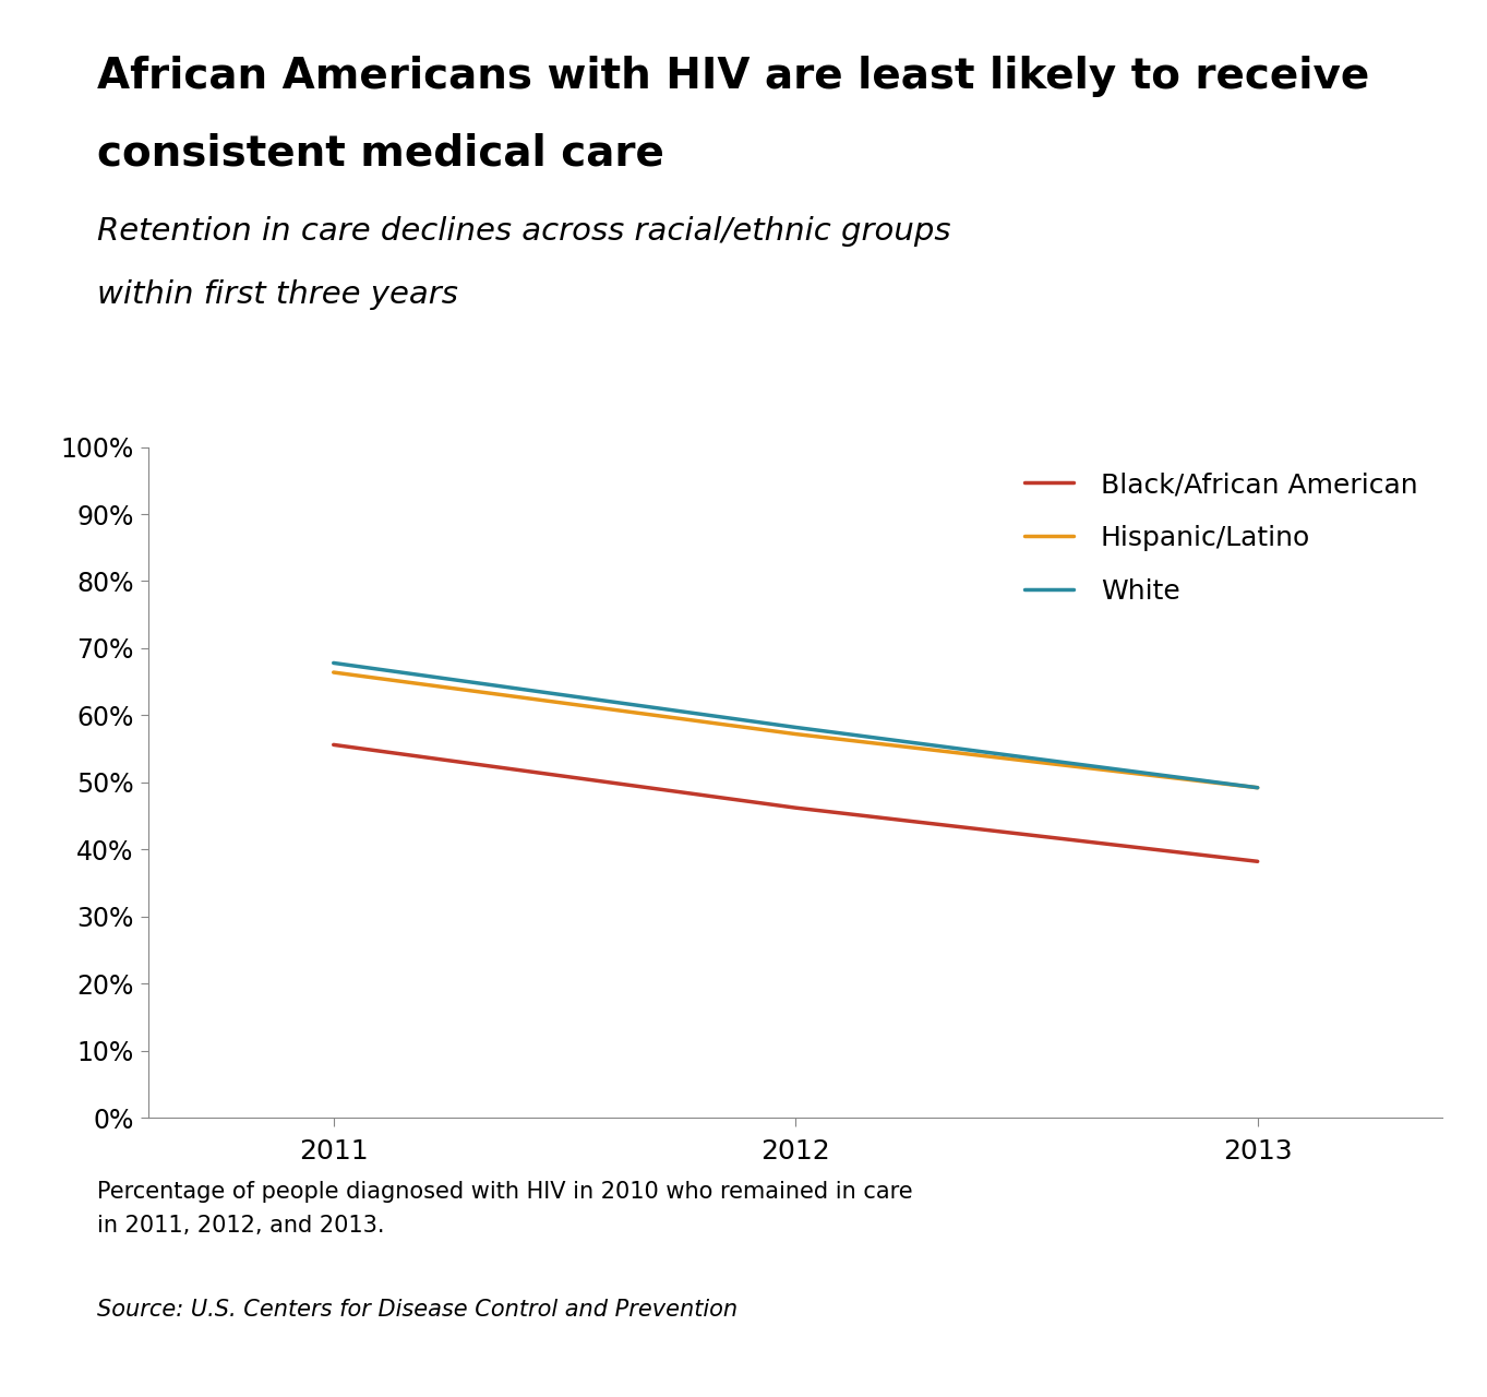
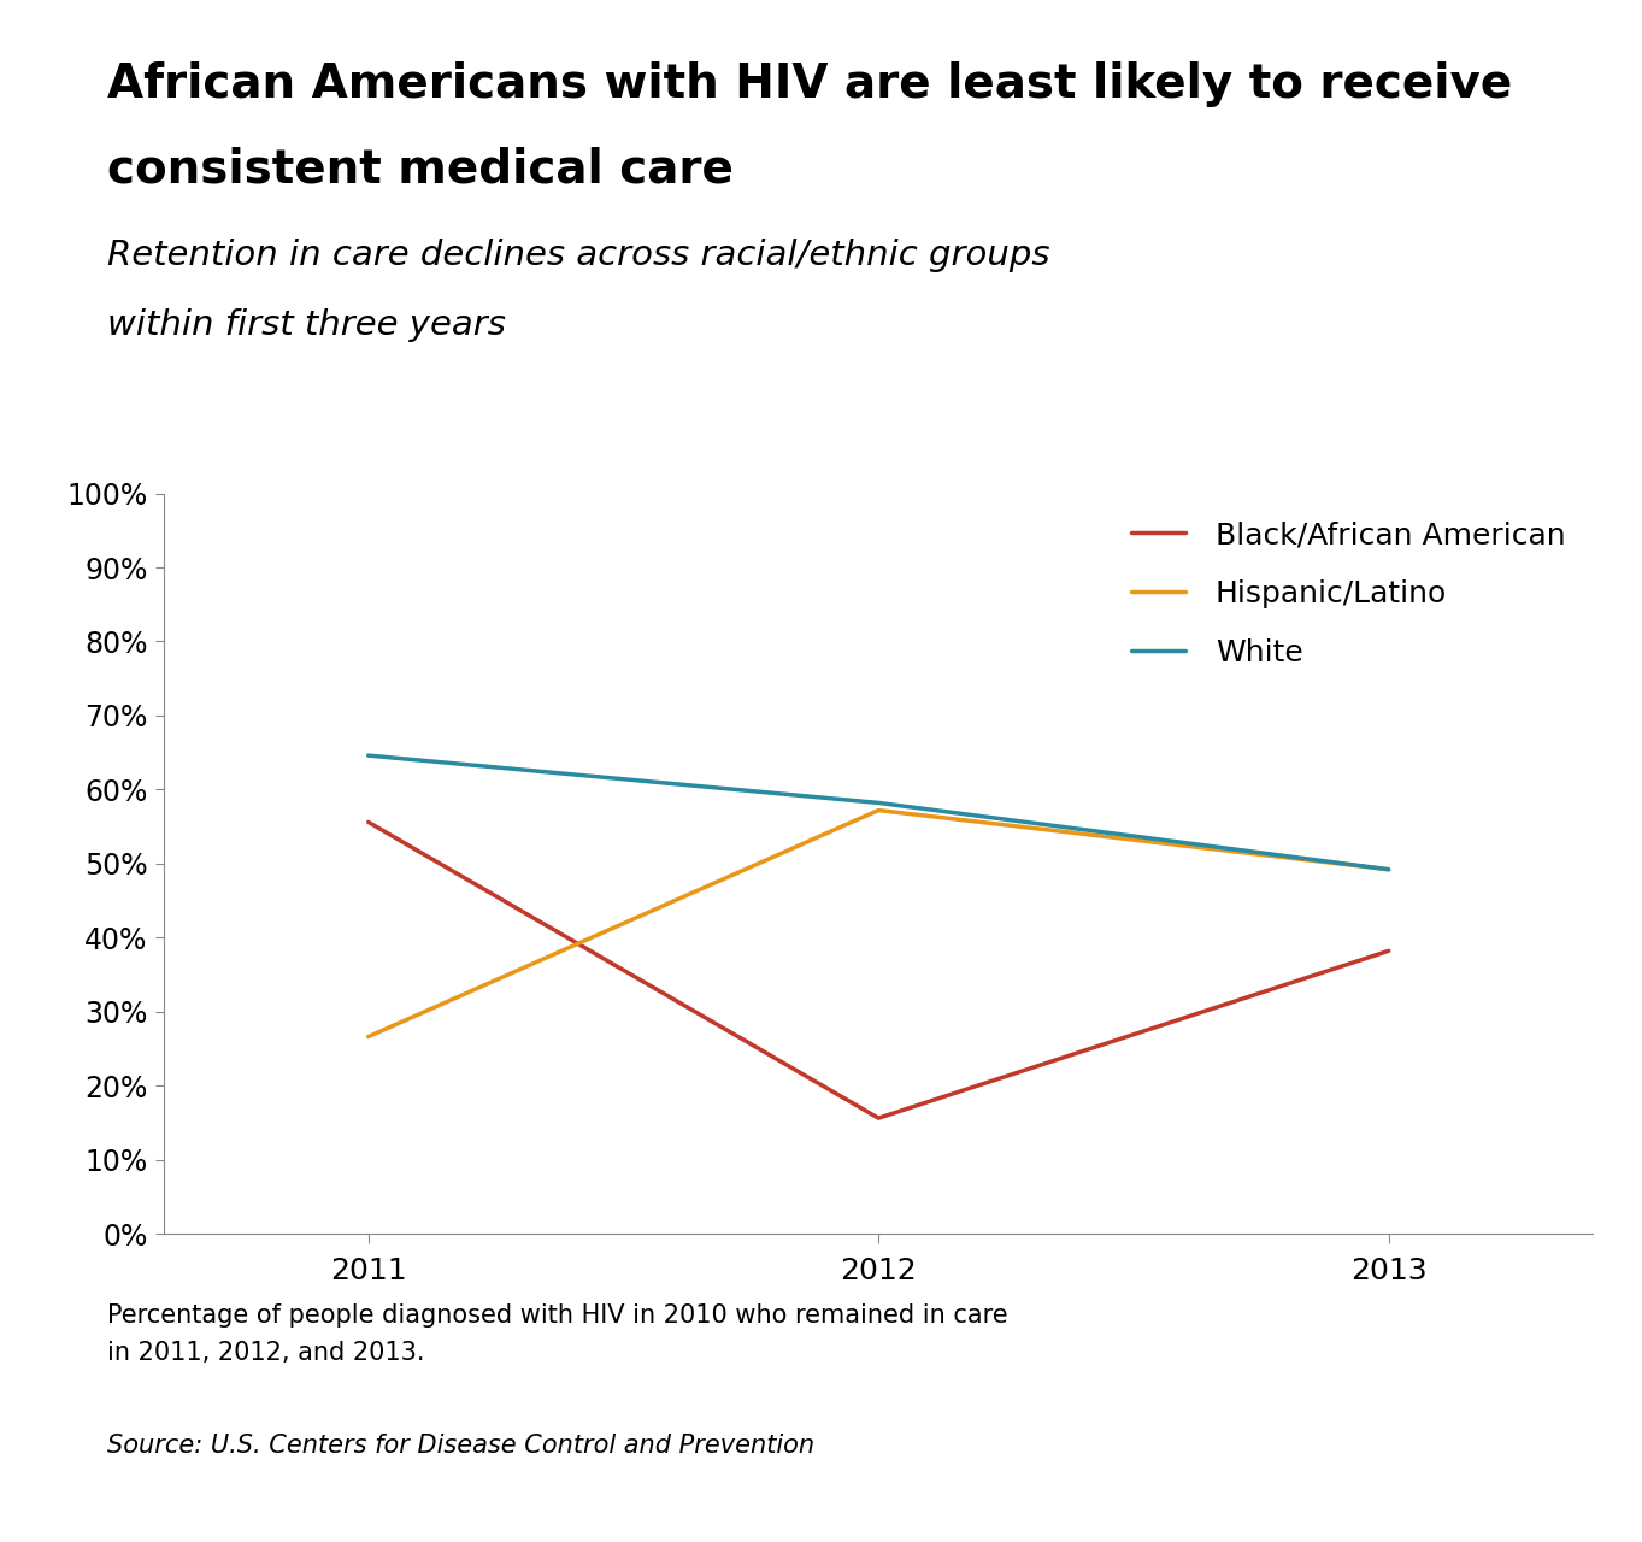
Hispanic/Latino/2011: 66.4% -> 26.6%
White/2011: 67.8% -> 64.6%
Black/African American/2012: 46.2% -> 15.6%
